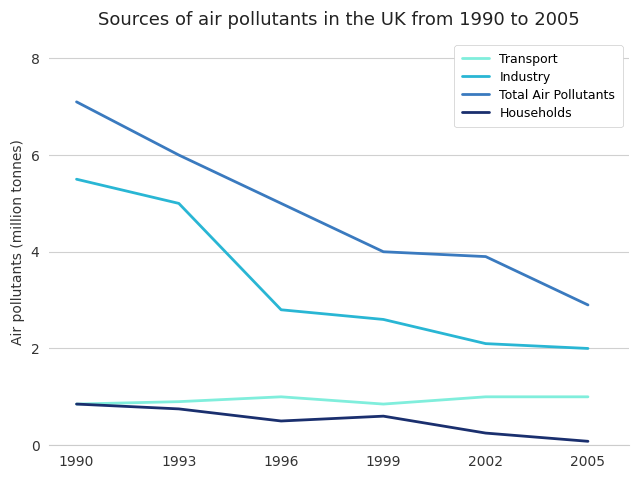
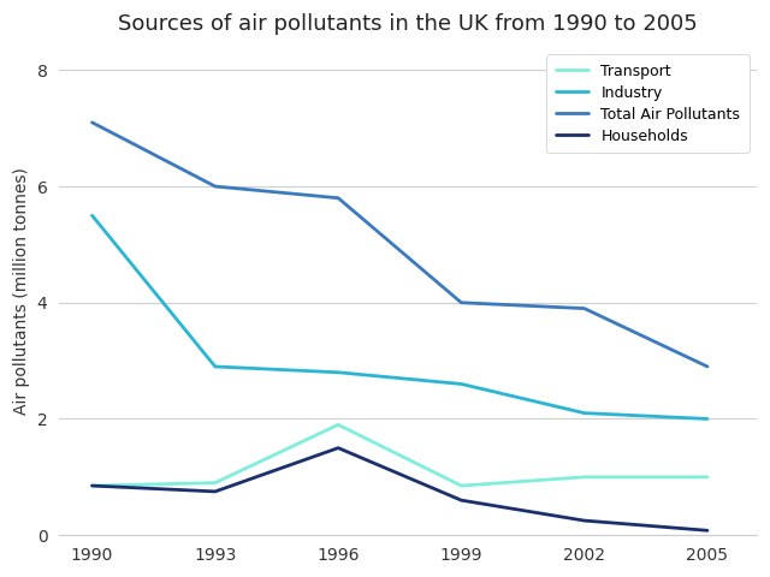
Industry/1993: 5.0 -> 2.9
Transport/1996: 1.00 -> 1.90
Total Air Pollutants/1996: 5.0 -> 5.8
Households/1996: 0.50 -> 1.50
